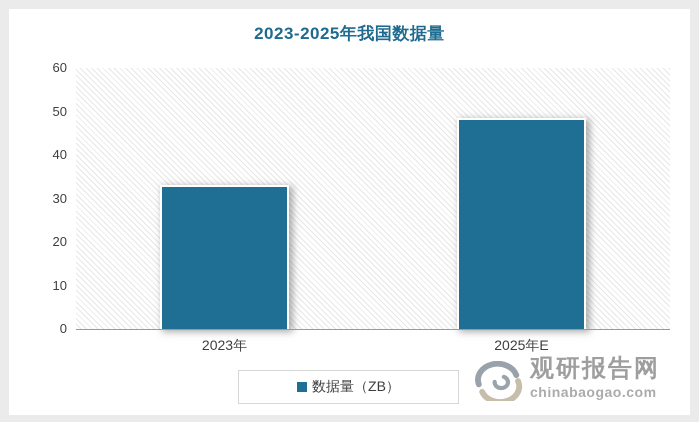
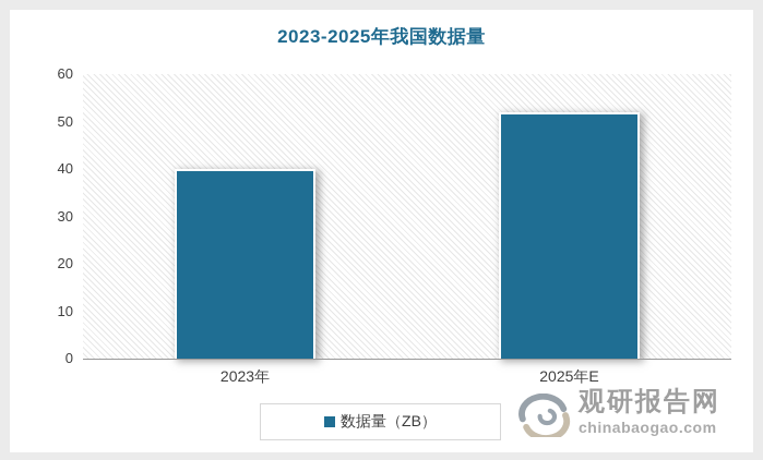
2023年: 33 -> 40
2025年E: 48 -> 52
